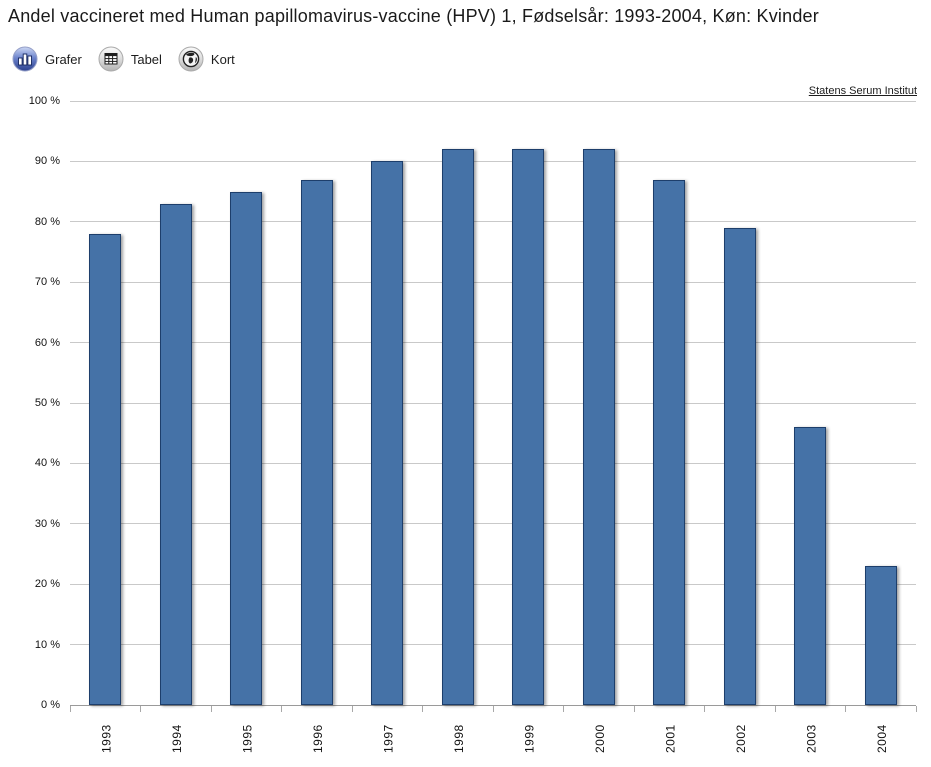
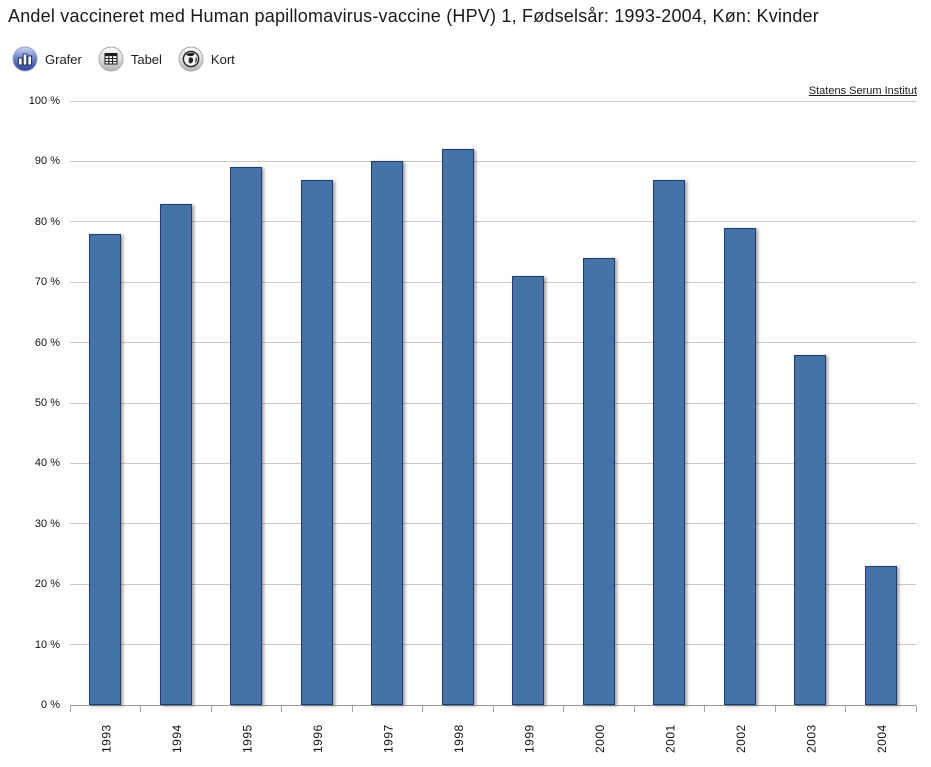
1995: 85% -> 89%
1999: 92% -> 71%
2000: 92% -> 74%
2003: 46% -> 58%
